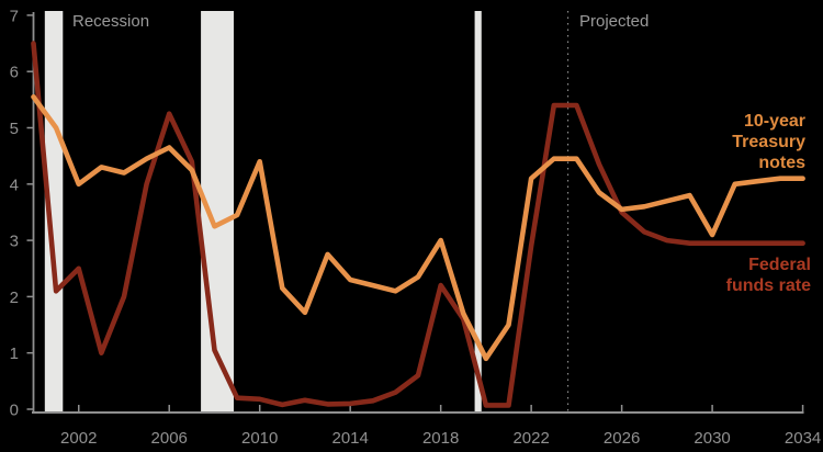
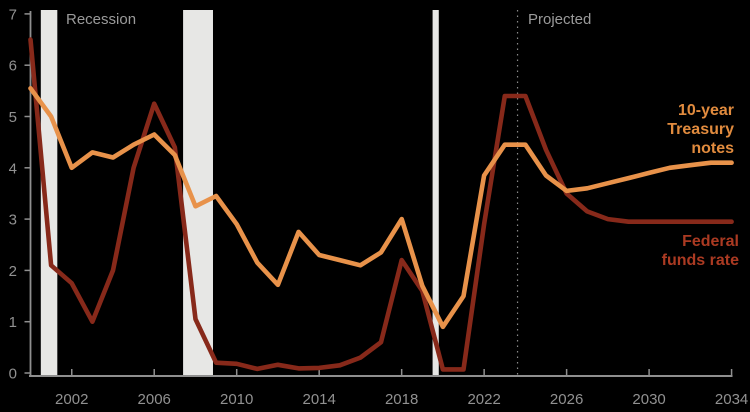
Federal funds rate/2002: 2.5 -> 1.8
10-year Treasury notes/2010: 4.4 -> 2.9
10-year Treasury notes/2022: 4.1 -> 3.9
10-year Treasury notes/2030: 3.1 -> 3.9
